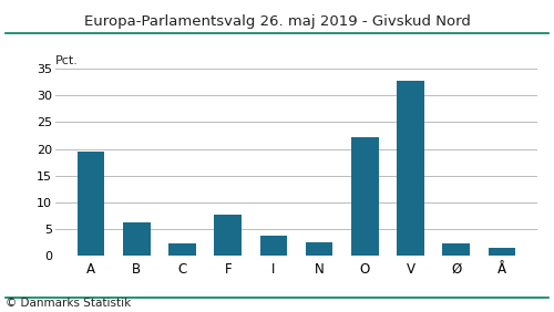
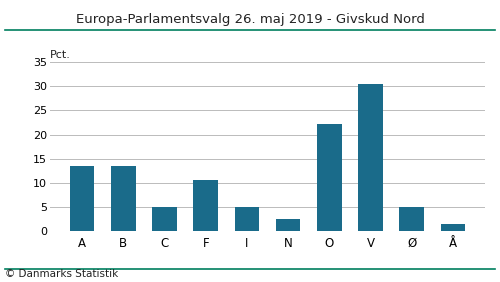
A: 19.4 -> 13.5
B: 6.3 -> 13.5
C: 2.4 -> 5.0
F: 7.6 -> 10.5
I: 3.8 -> 5.0
V: 32.8 -> 30.5
Ø: 2.4 -> 5.0
